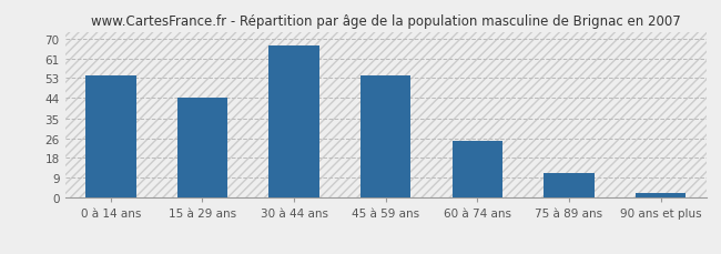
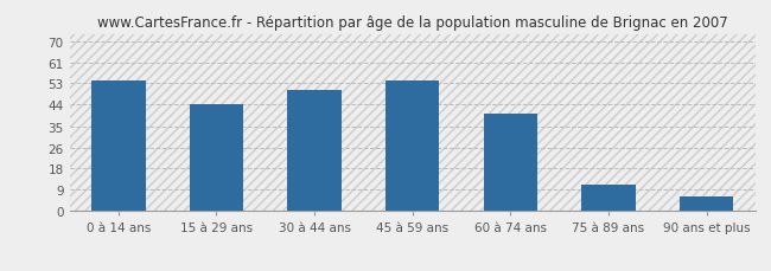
30 à 44 ans: 67 -> 50
60 à 74 ans: 25 -> 40
90 ans et plus: 2 -> 6
